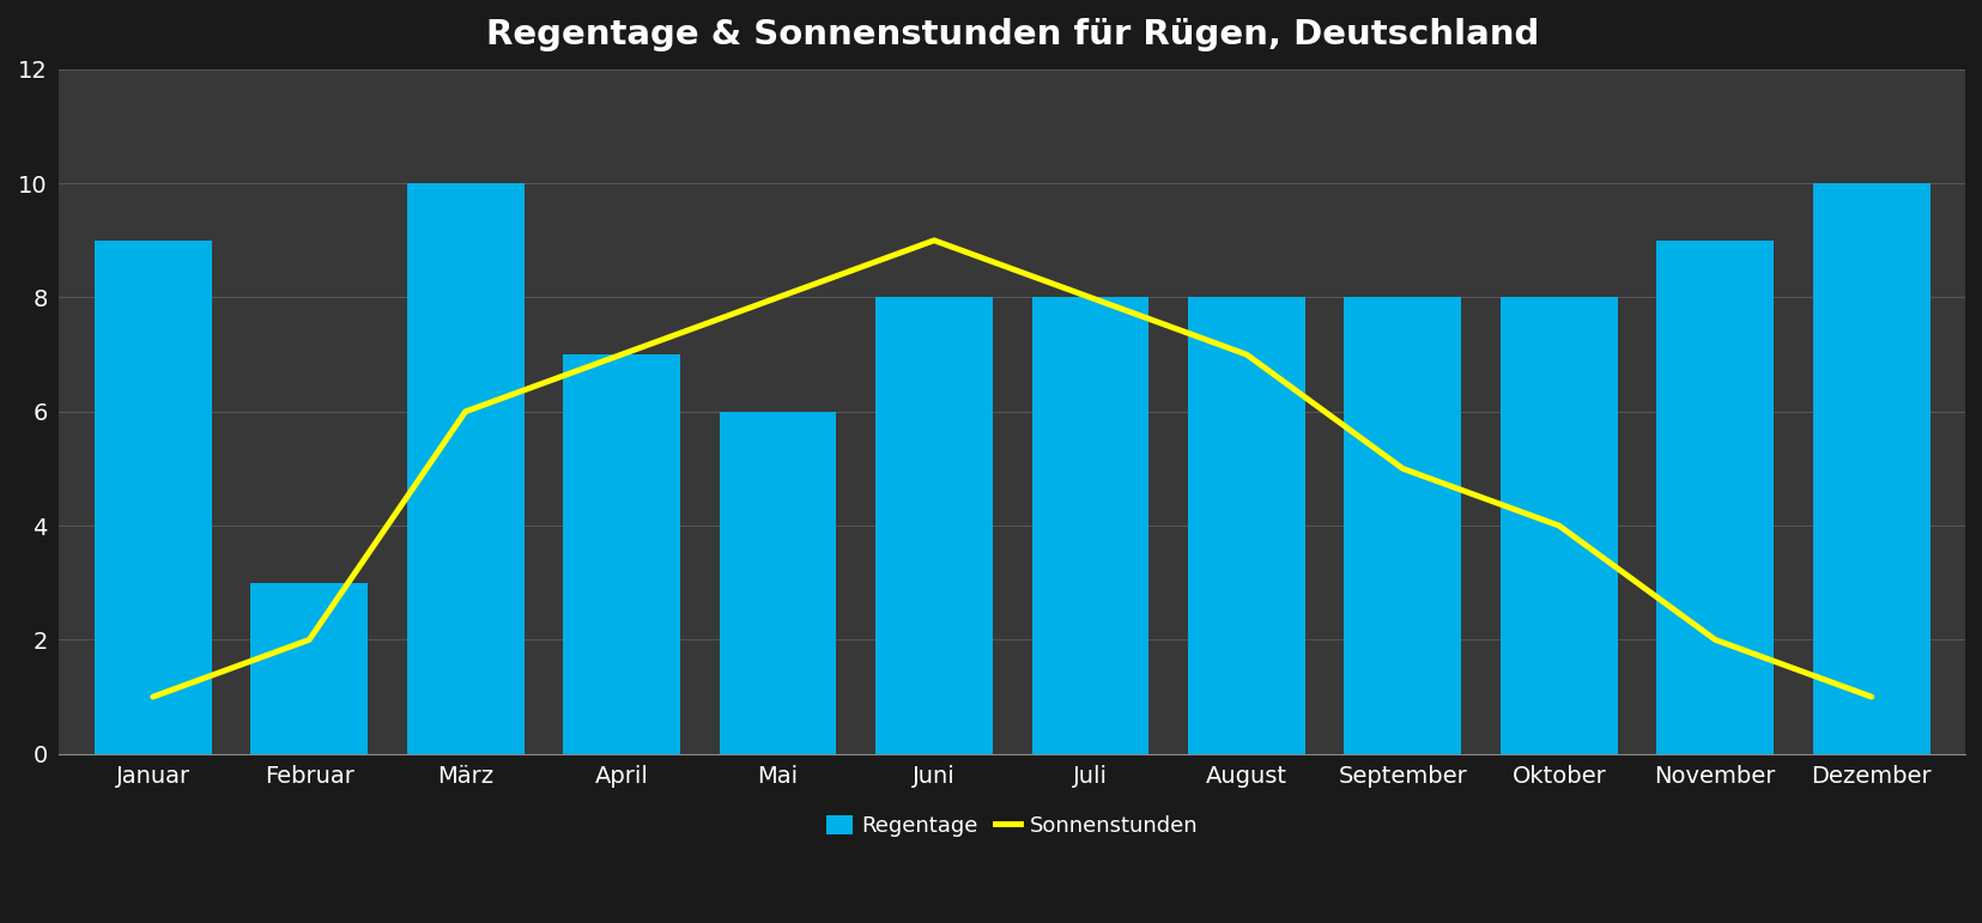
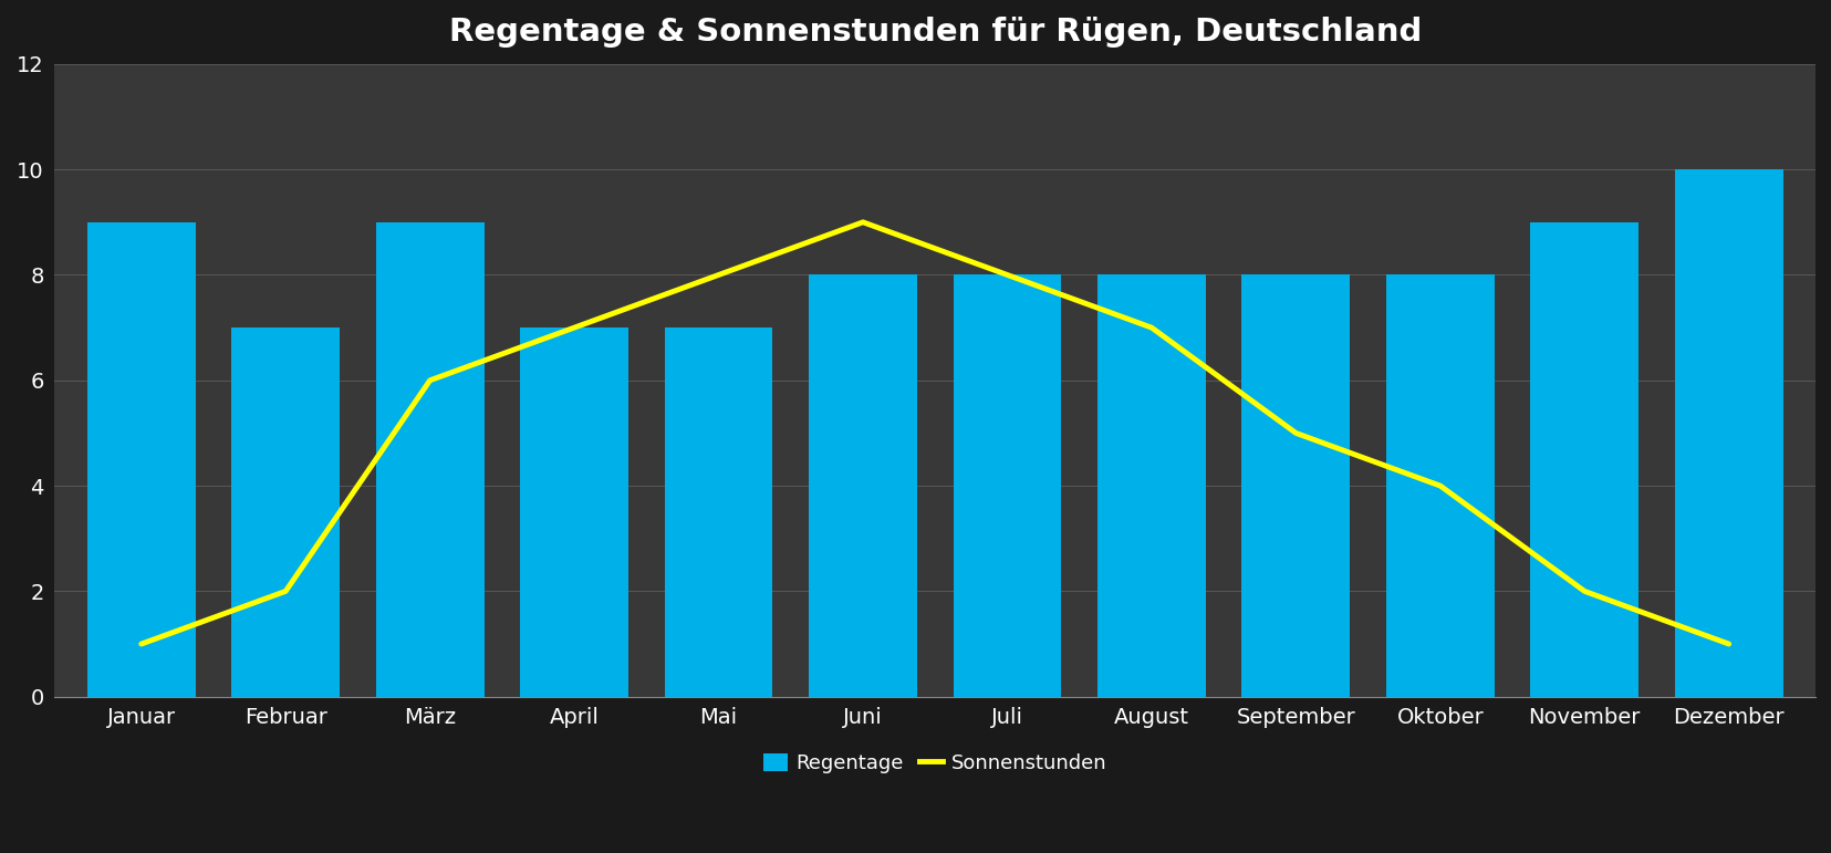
Regentage/Februar: 3 -> 7
Regentage/März: 10 -> 9
Regentage/Mai: 6 -> 7
